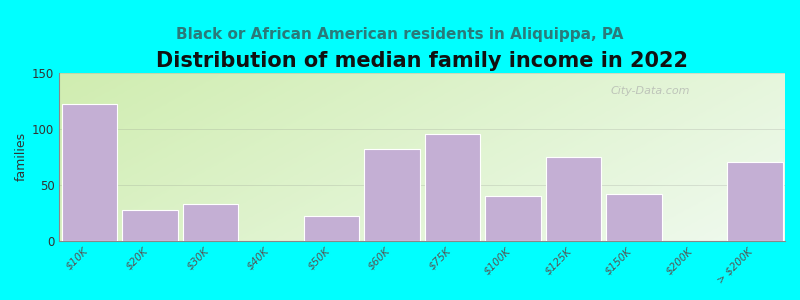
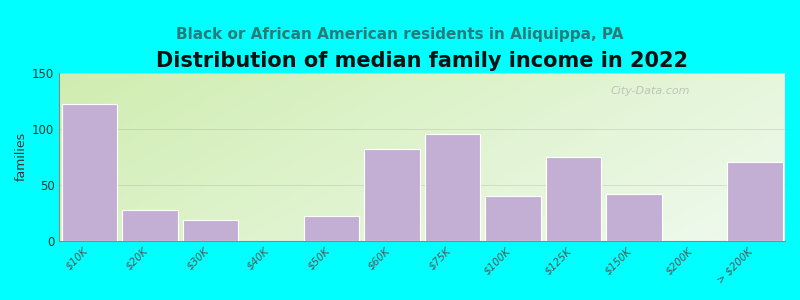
$30K: 33 -> 19
